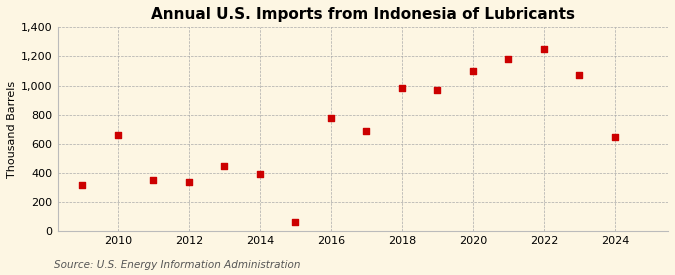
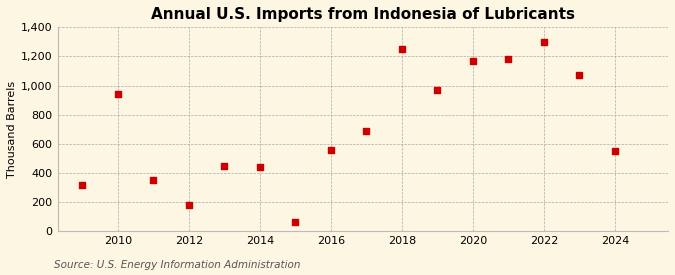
2010: 660 -> 940
2012: 340 -> 180
2014: 390 -> 440
2016: 780 -> 560
2018: 980 -> 1,250
2020: 1,100 -> 1,170
2022: 1,250 -> 1,300
2024: 650 -> 550
